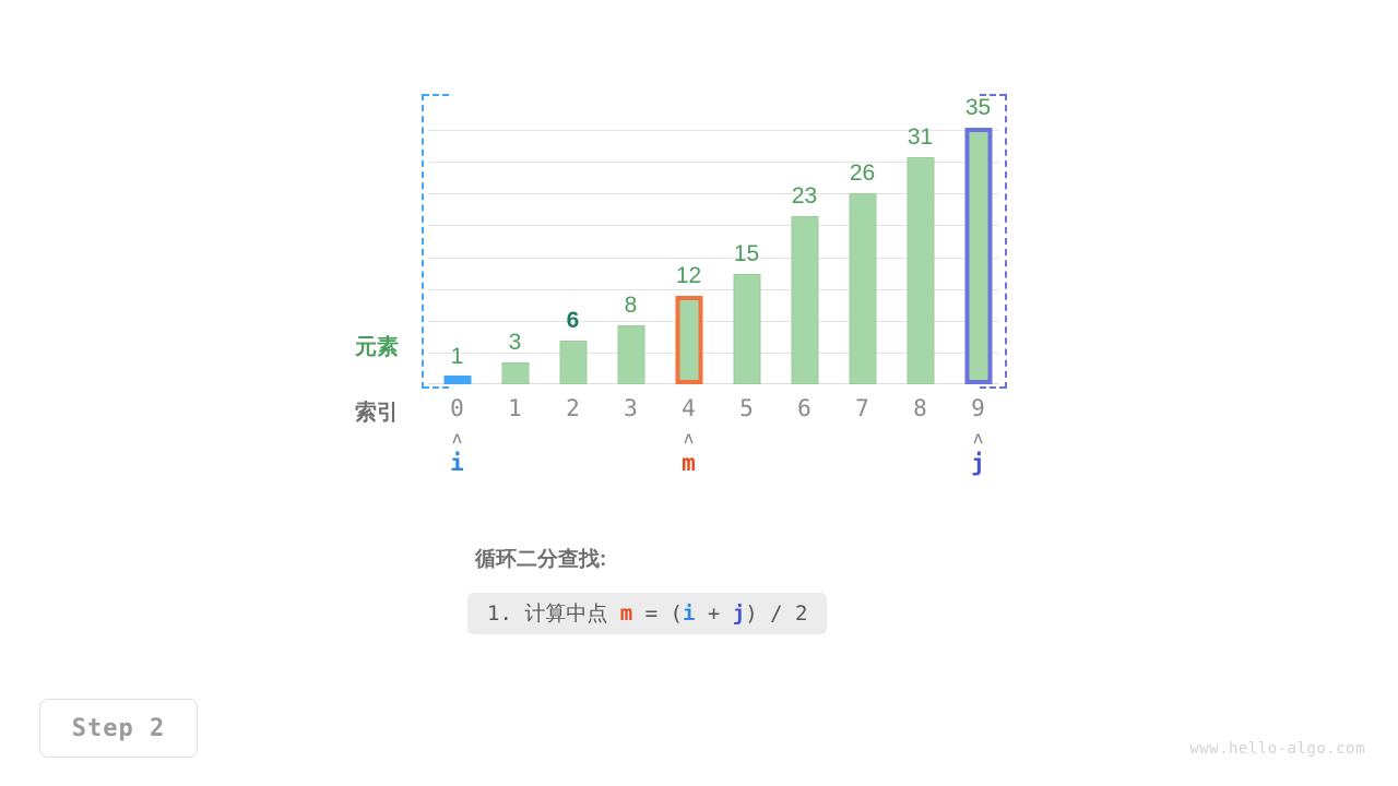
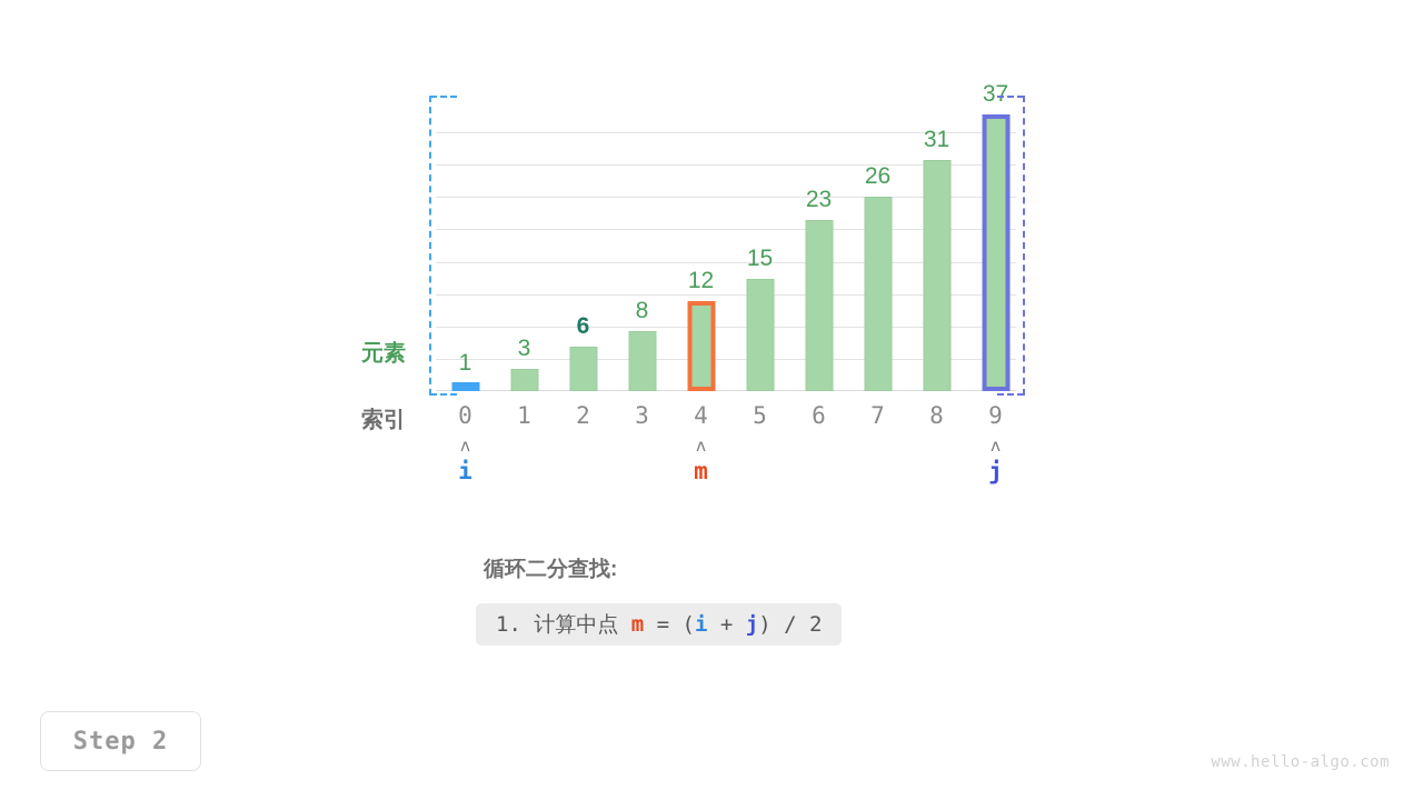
9: 35 -> 37
